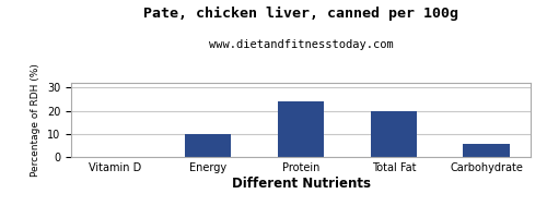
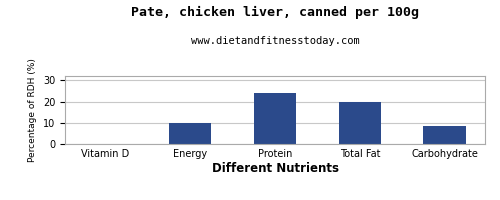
Carbohydrate: 5.5 -> 8.5
